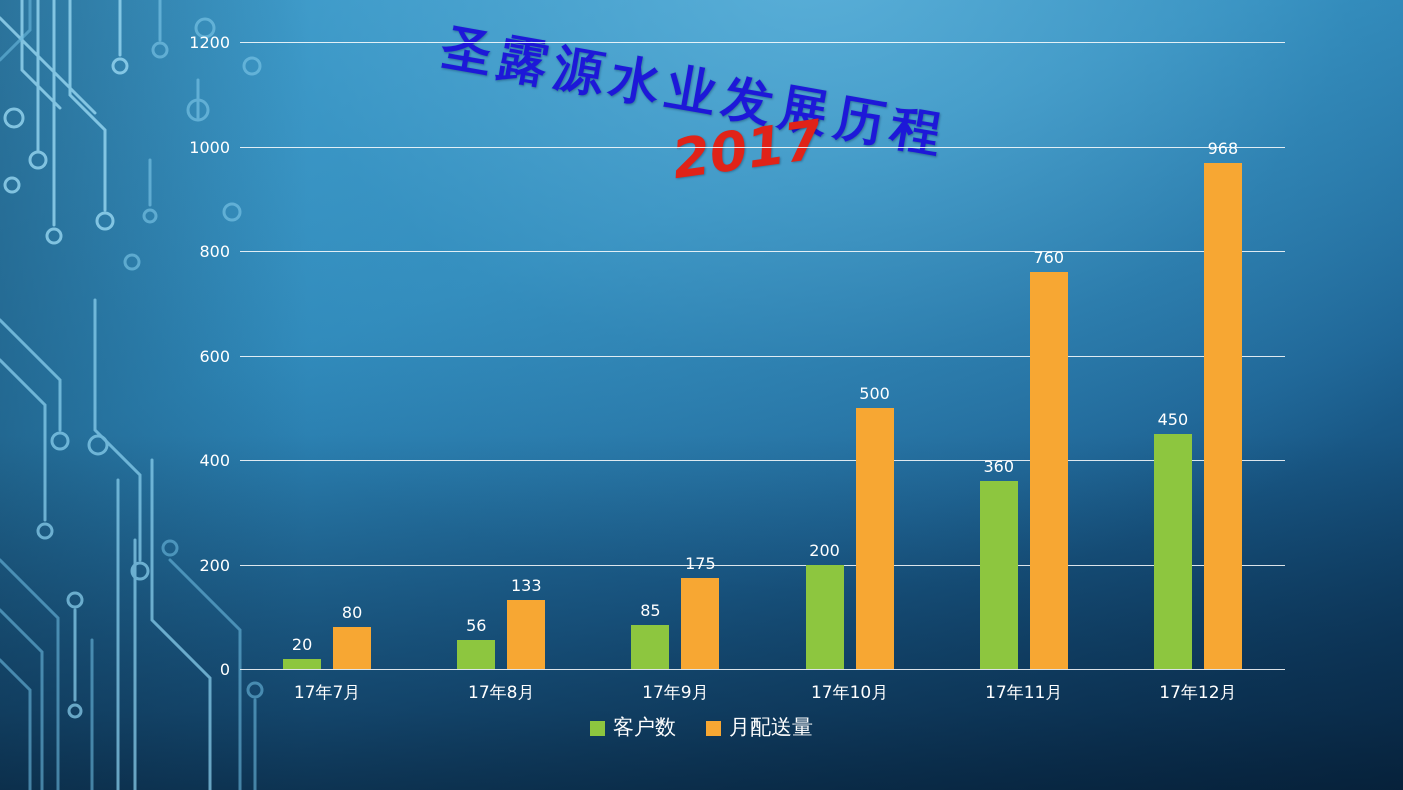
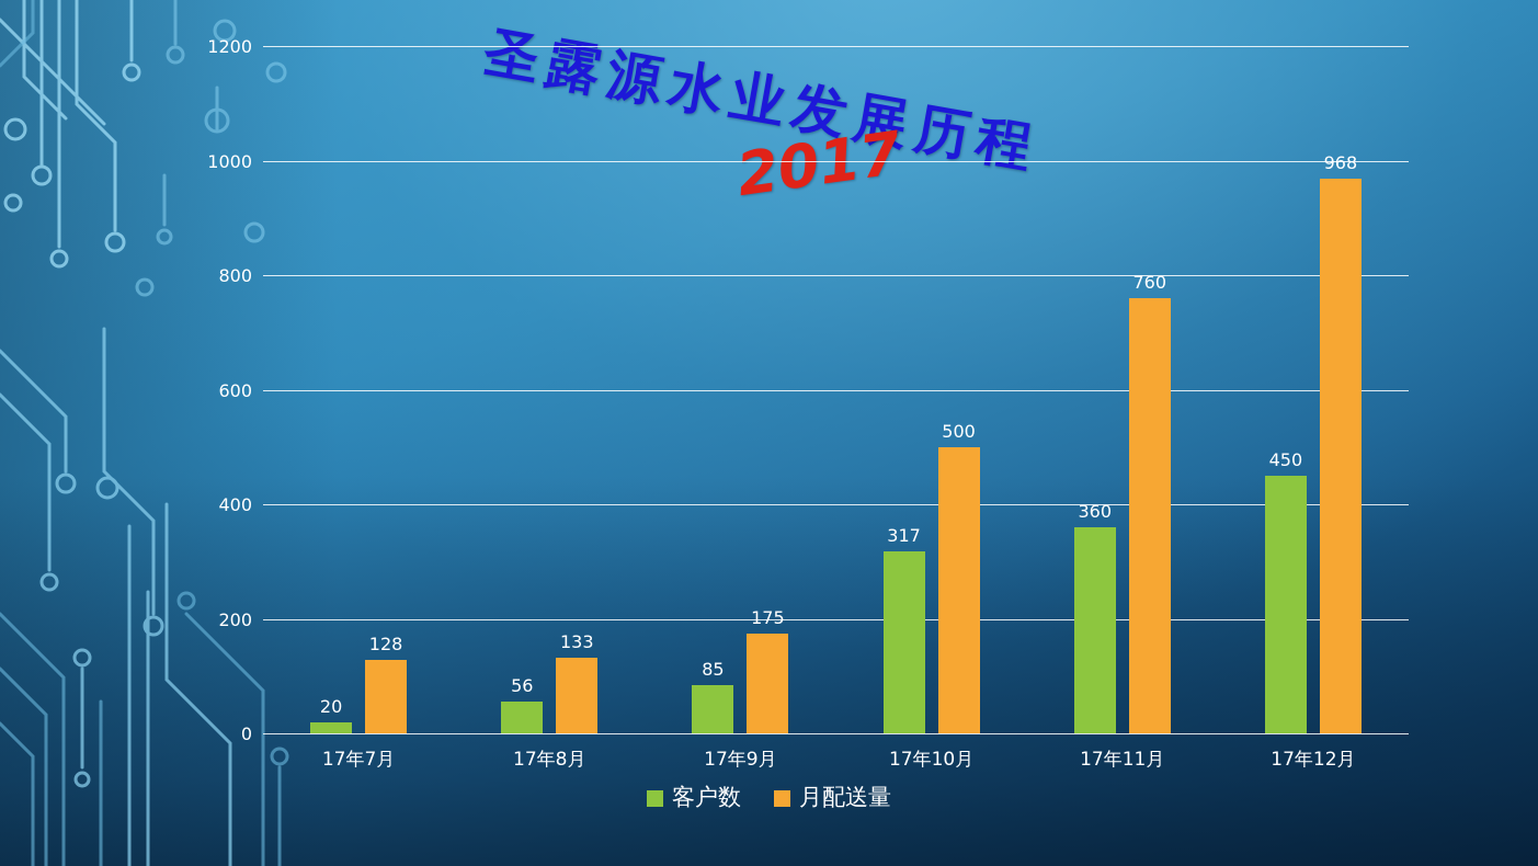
月配送量/17年7月: 80 -> 128
客户数/17年10月: 200 -> 317
